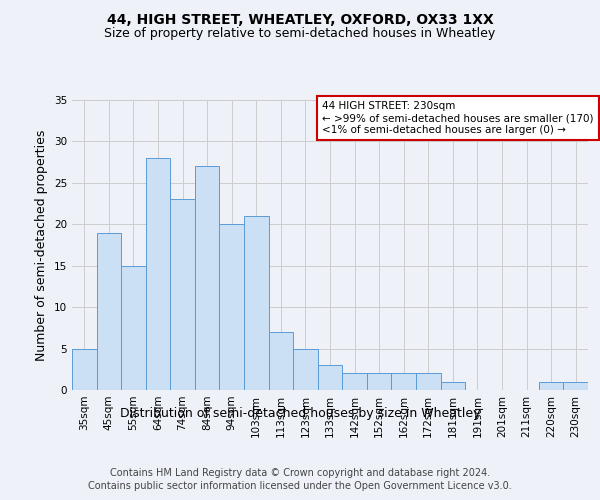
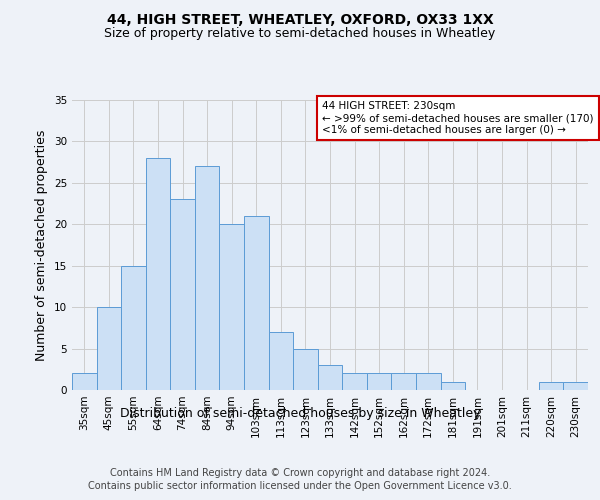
35sqm: 5 -> 2
45sqm: 19 -> 10
